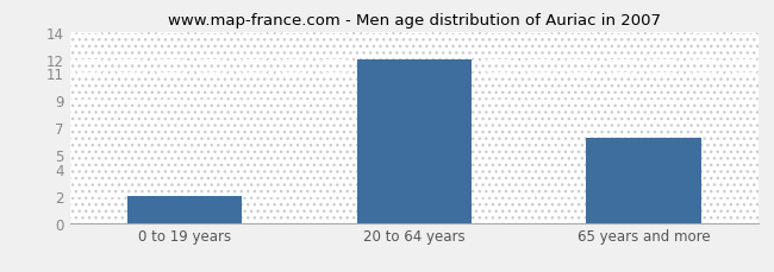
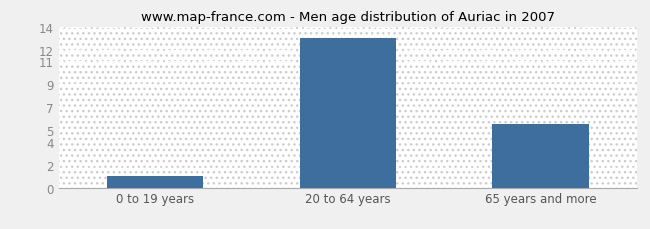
0 to 19 years: 2.0 -> 1.0
20 to 64 years: 12.0 -> 13.0
65 years and more: 6.2 -> 5.5
